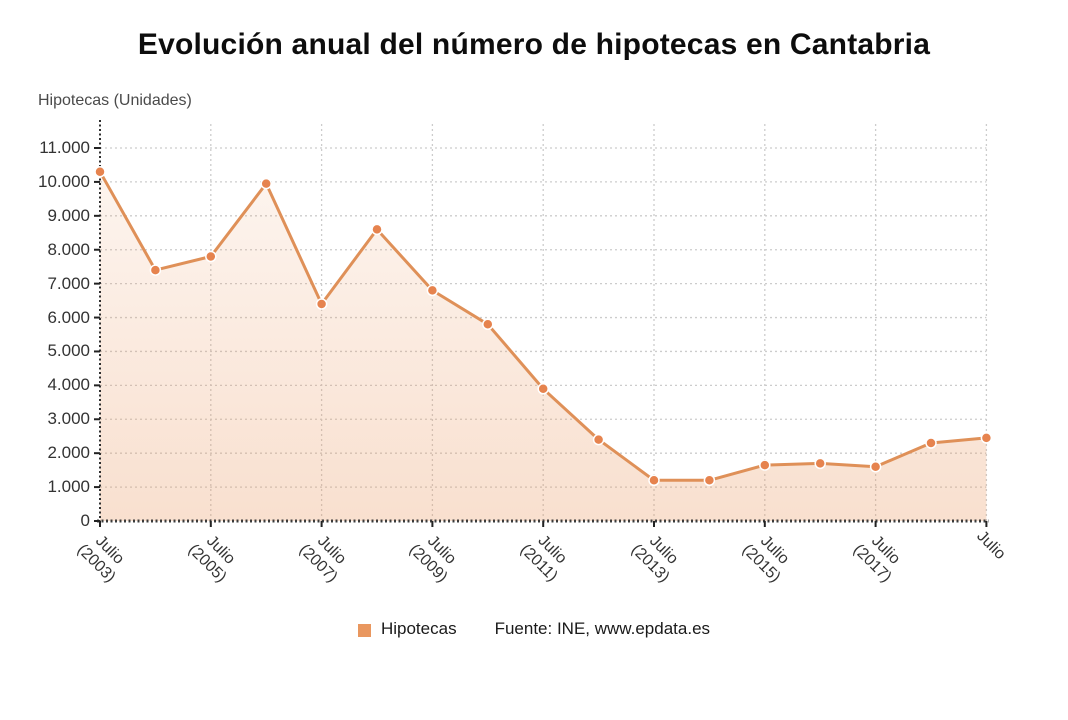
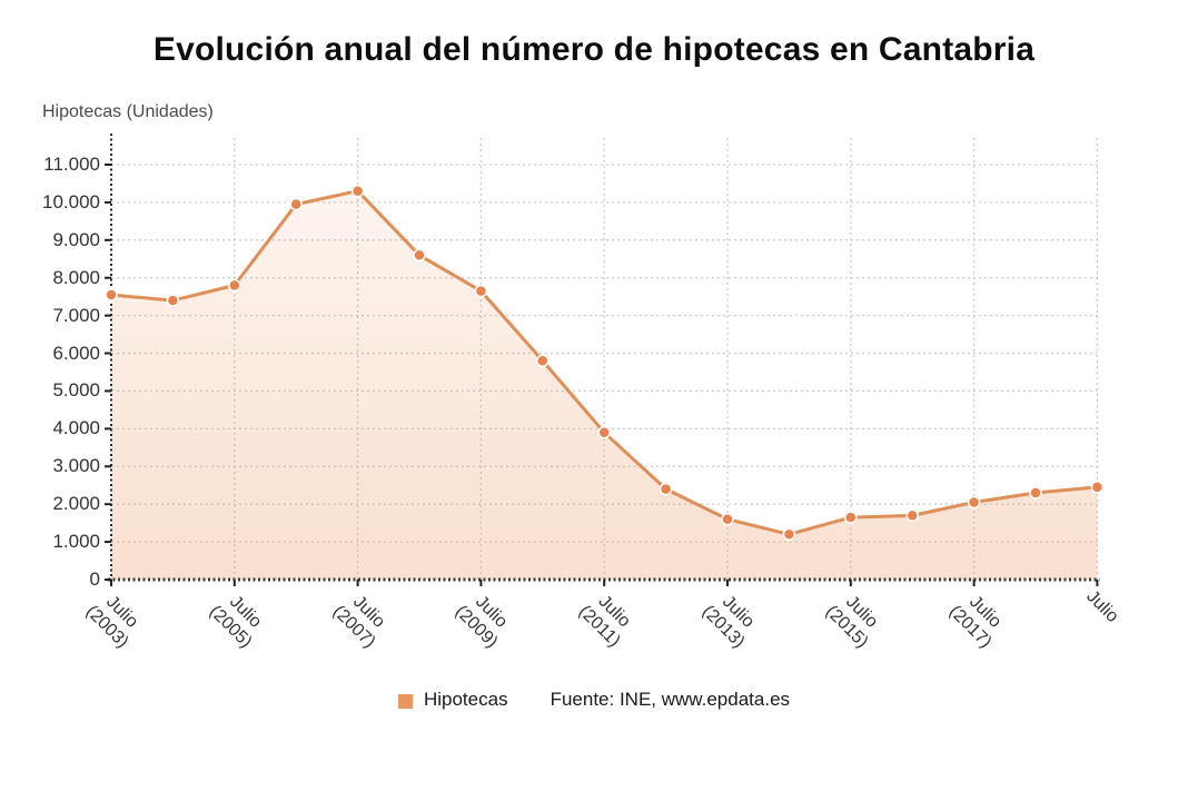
Julio (2003): 10300 -> 7600
Julio (2007): 6400 -> 10300
Julio (2009): 6800 -> 7600
Julio (2013): 1200 -> 1600
Julio (2017): 1600 -> 2000
